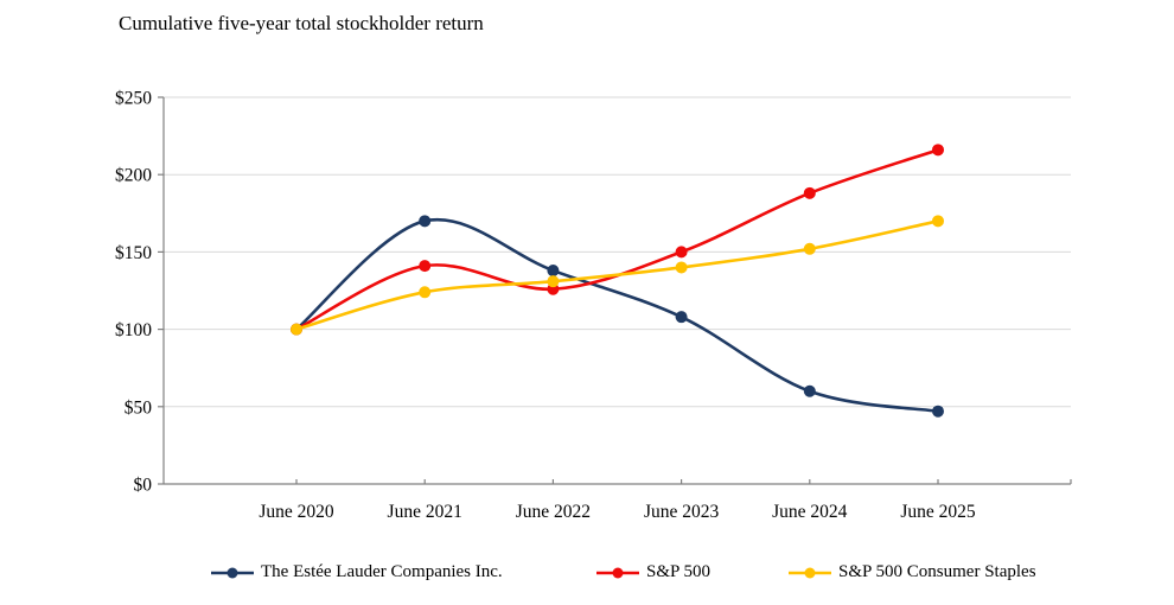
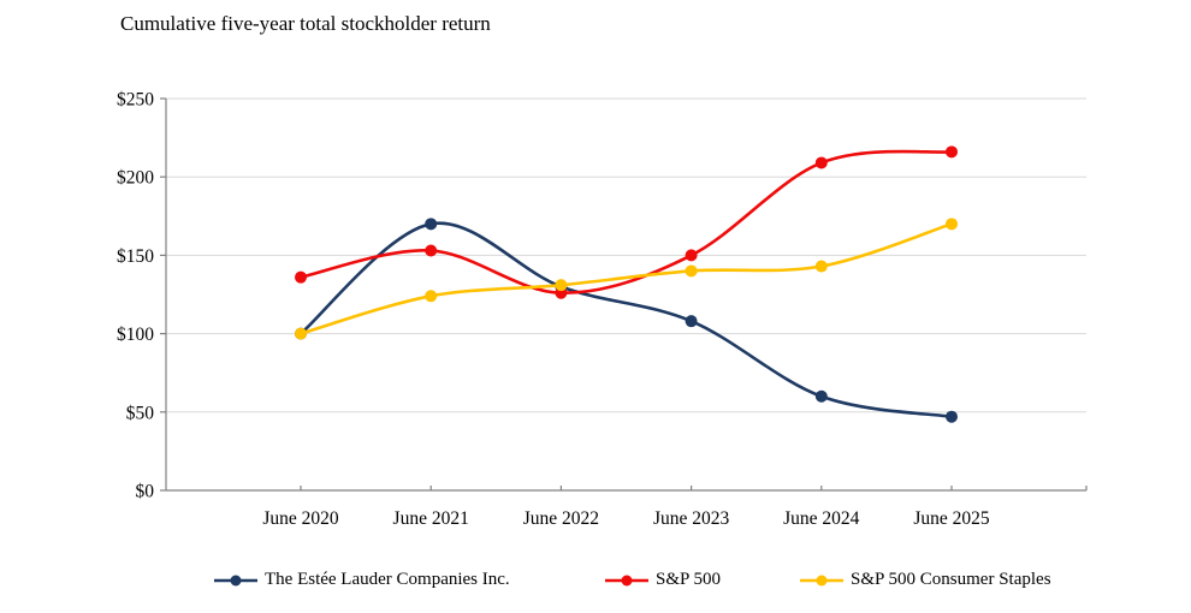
S&P 500/June 2020: $100 -> $136
S&P 500/June 2021: $141 -> $153
The Estée Lauder Companies Inc./June 2022: $138 -> $130
S&P 500/June 2024: $188 -> $209
S&P 500 Consumer Staples/June 2024: $152 -> $143
